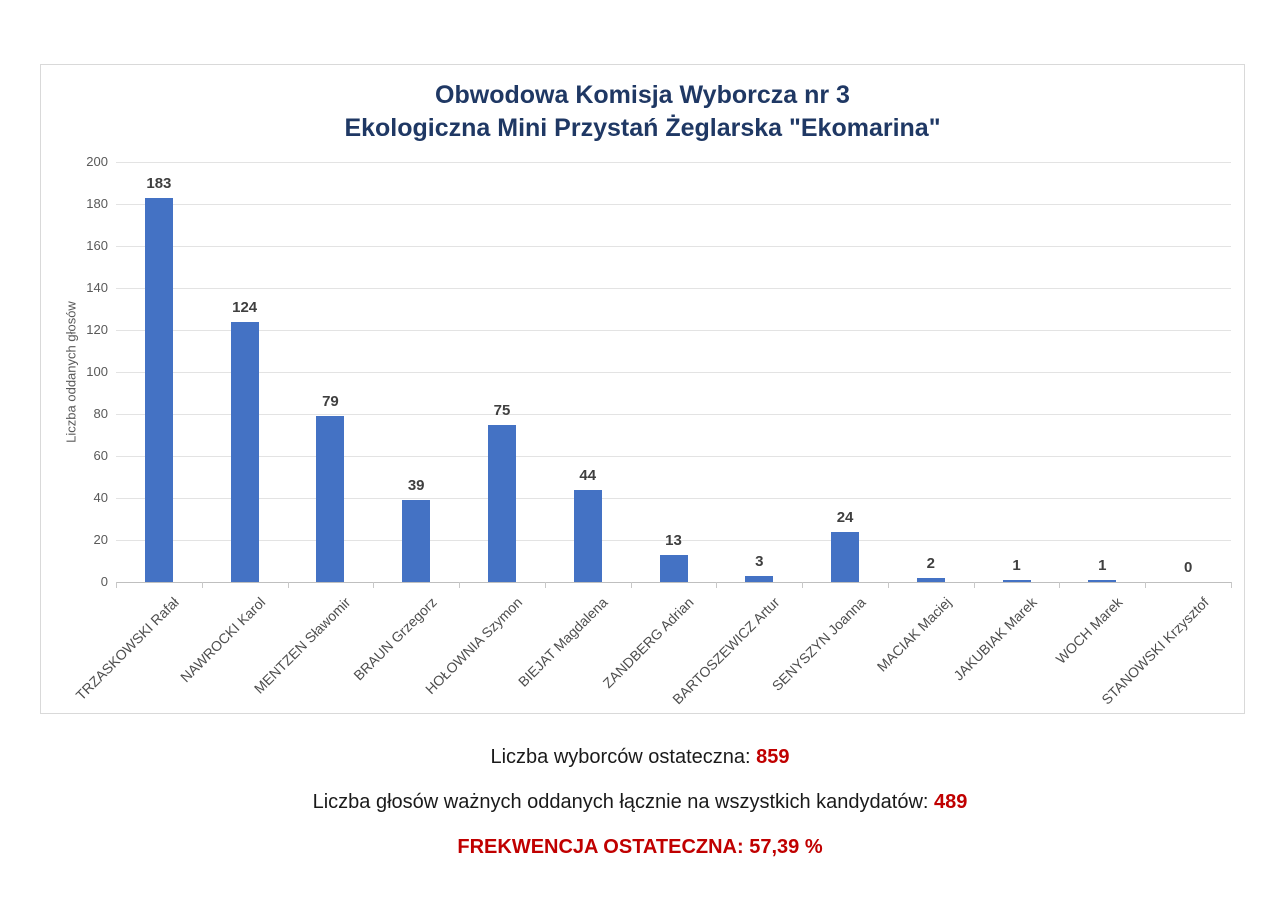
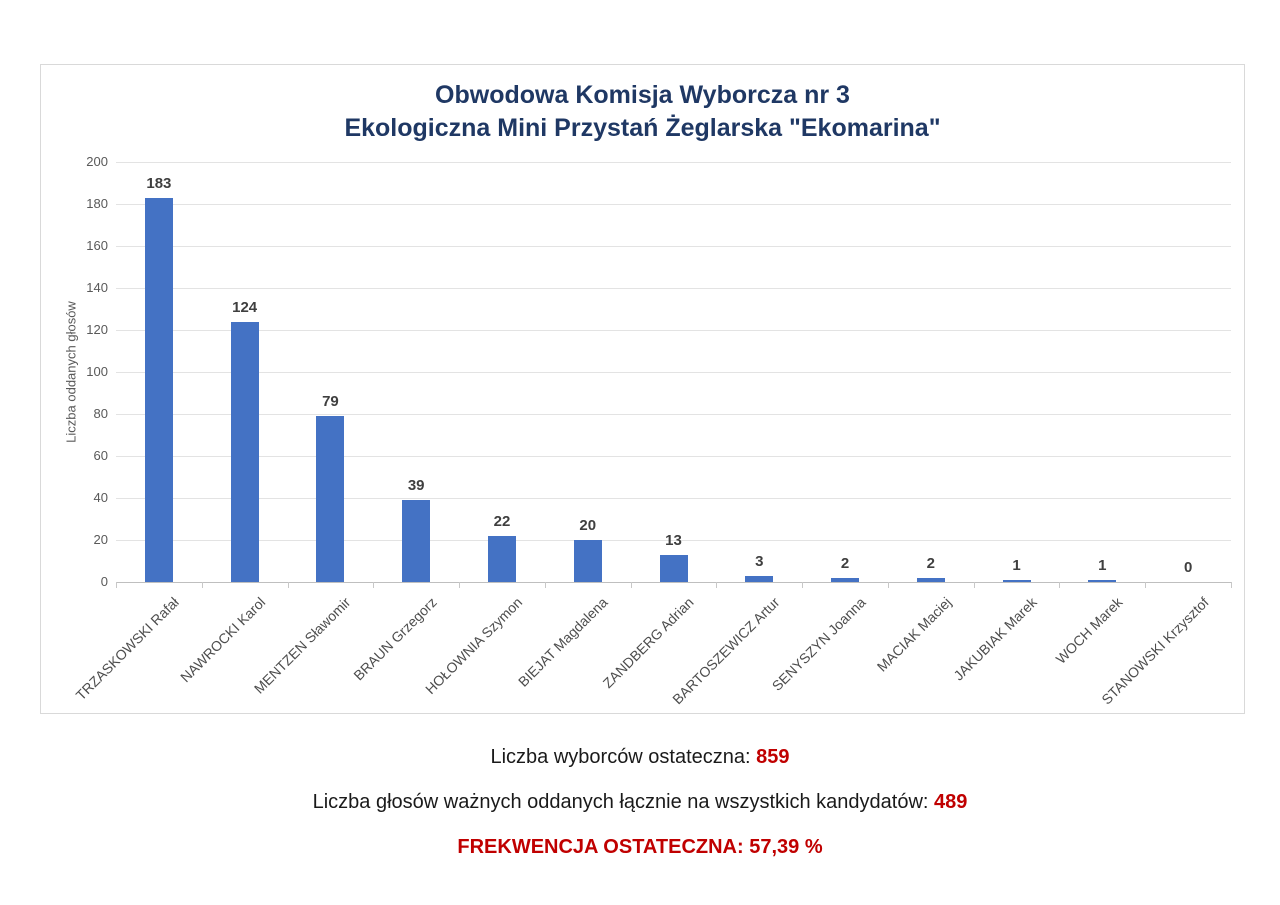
HOŁOWNIA Szymon: 75 -> 22
BIEJAT Magdalena: 44 -> 20
SENYSZYN Joanna: 24 -> 2
